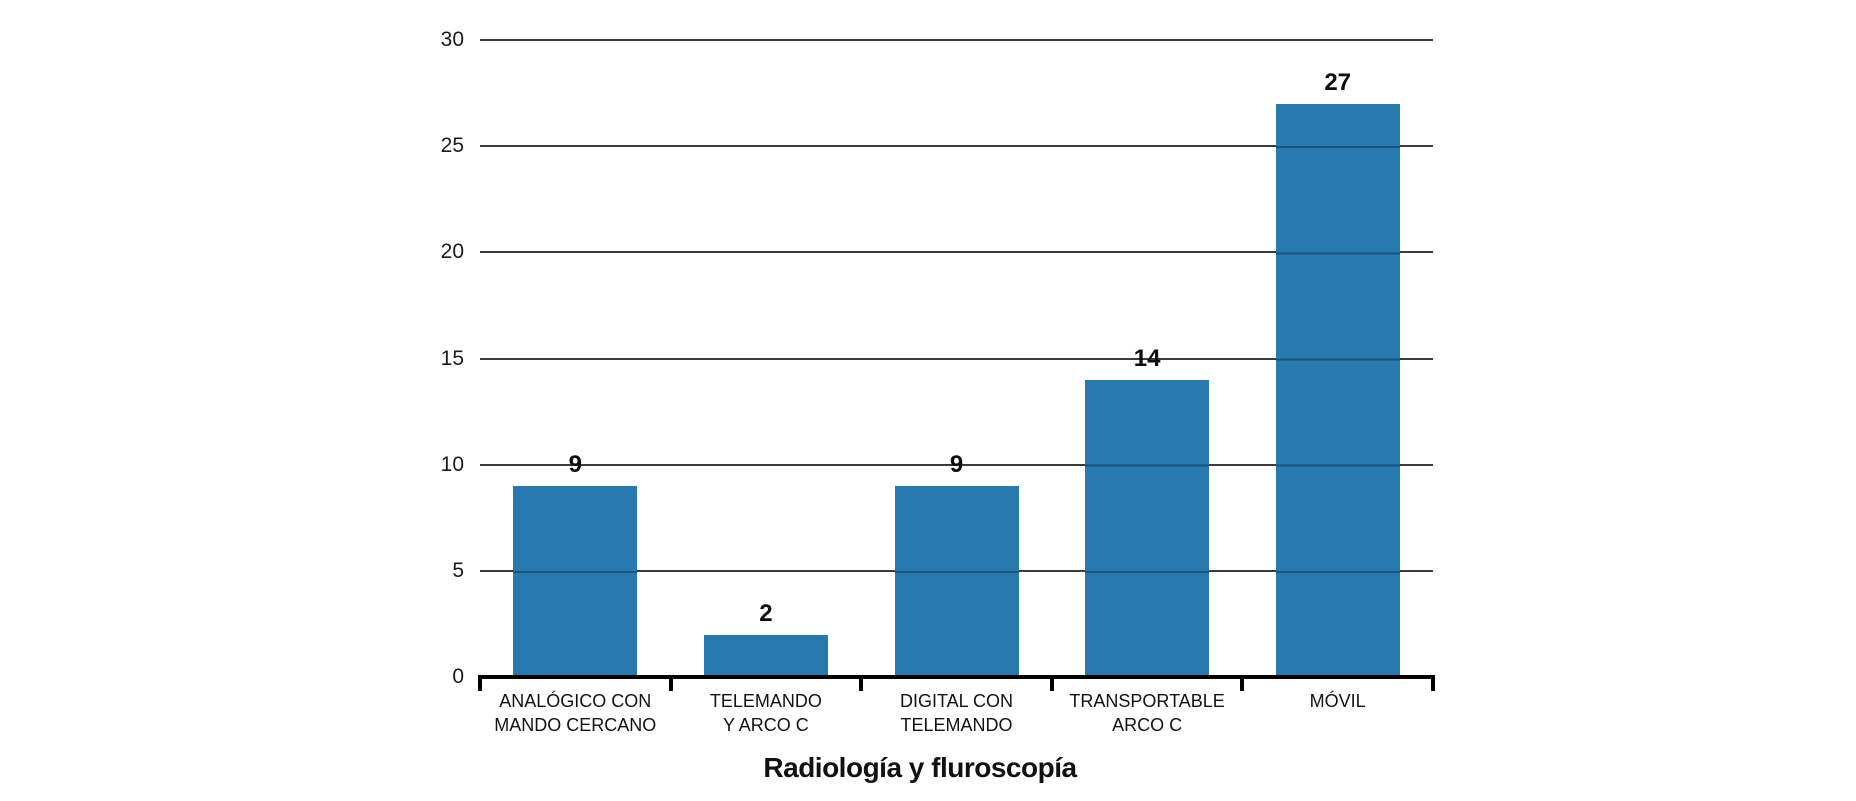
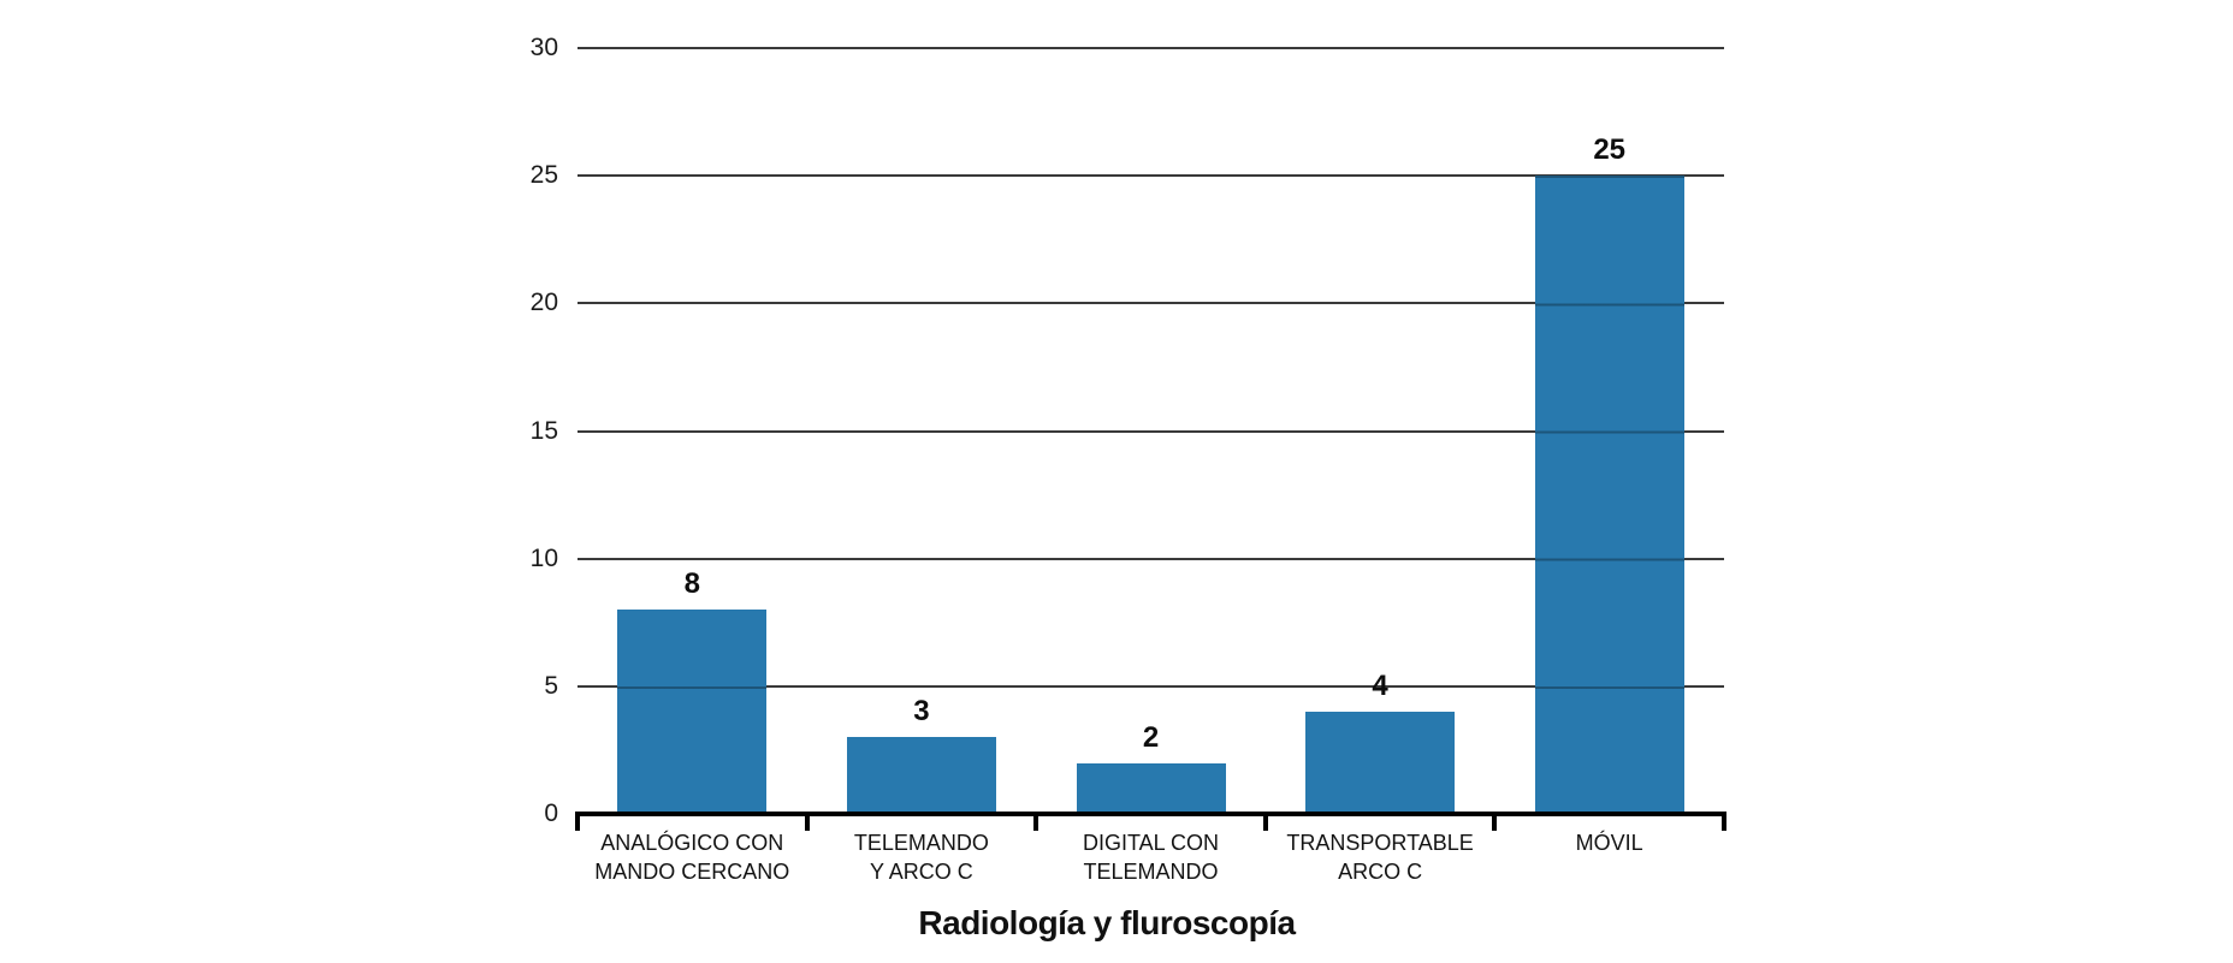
ANALÓGICO CON MANDO CERCANO: 9 -> 8
TELEMANDO Y ARCO C: 2 -> 3
DIGITAL CON TELEMANDO: 9 -> 2
TRANSPORTABLE ARCO C: 14 -> 4
MÓVIL: 27 -> 25
